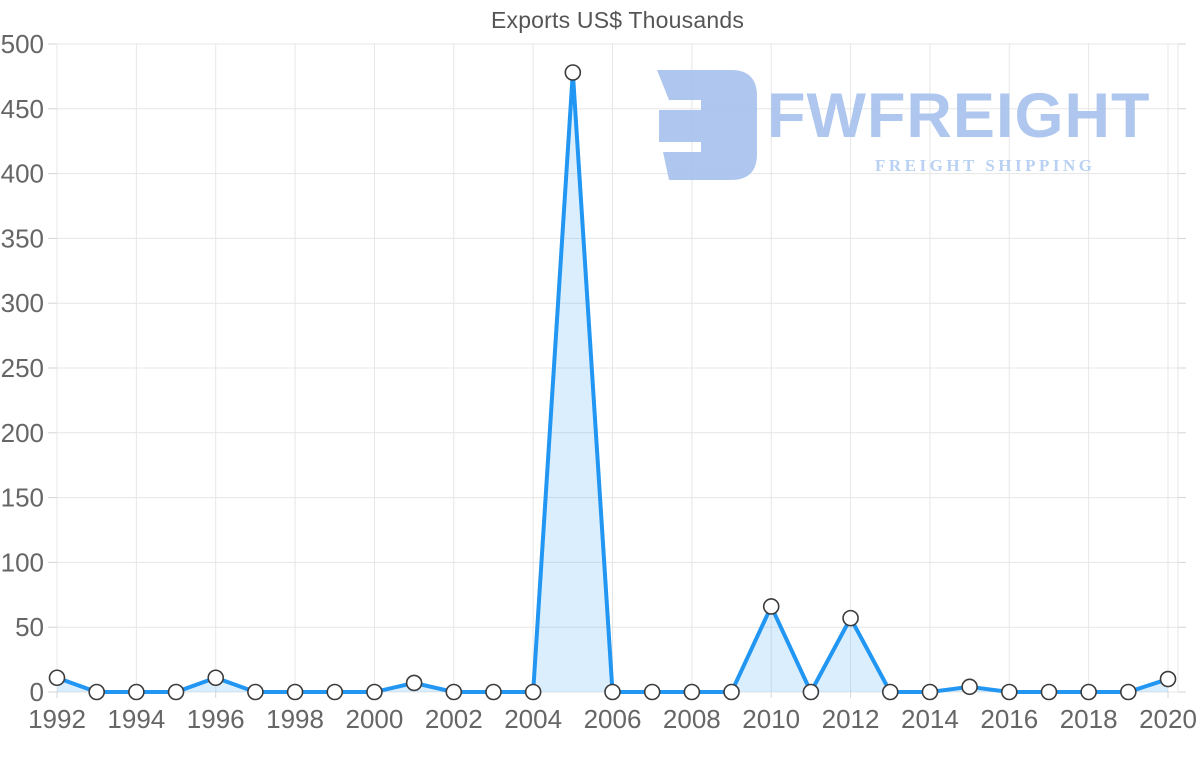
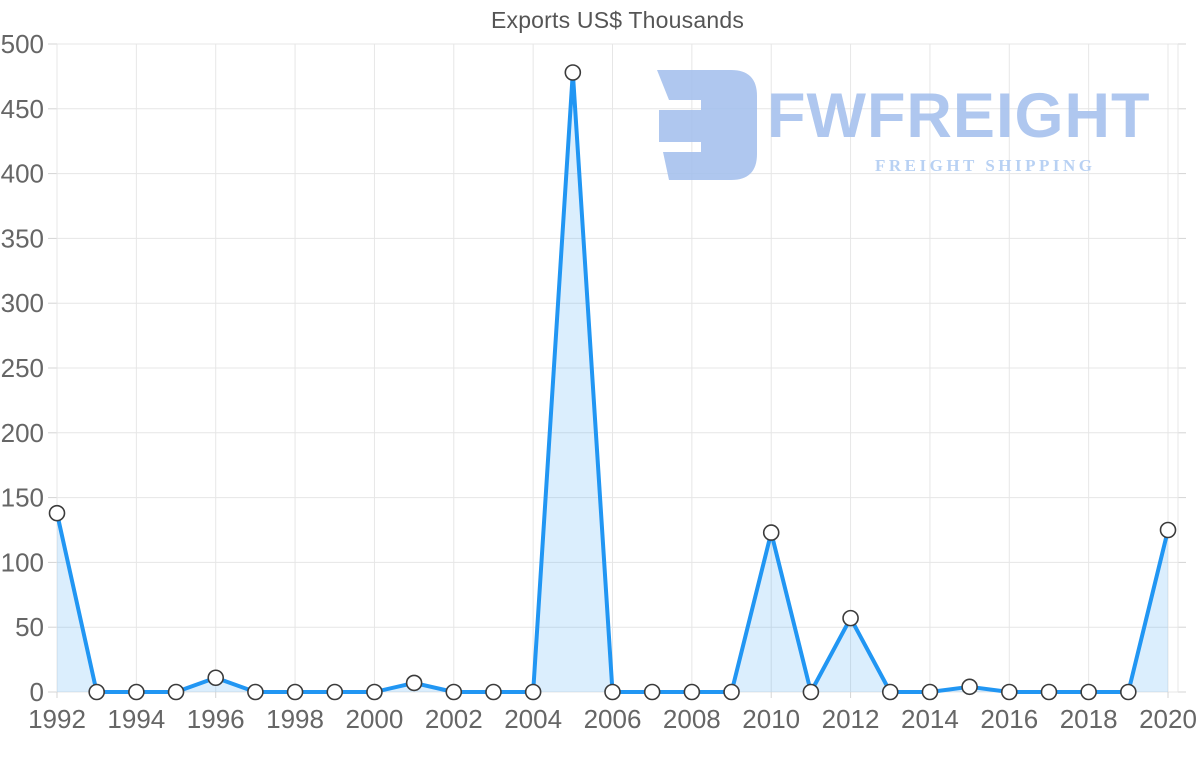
1992: 11 -> 138
2010: 66 -> 123
2020: 10 -> 125
